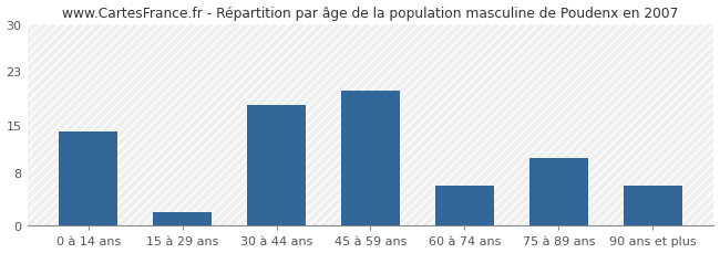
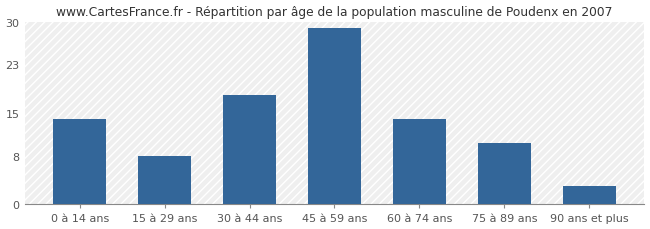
15 à 29 ans: 2 -> 8
45 à 59 ans: 20 -> 29
60 à 74 ans: 6 -> 14
90 ans et plus: 6 -> 3
